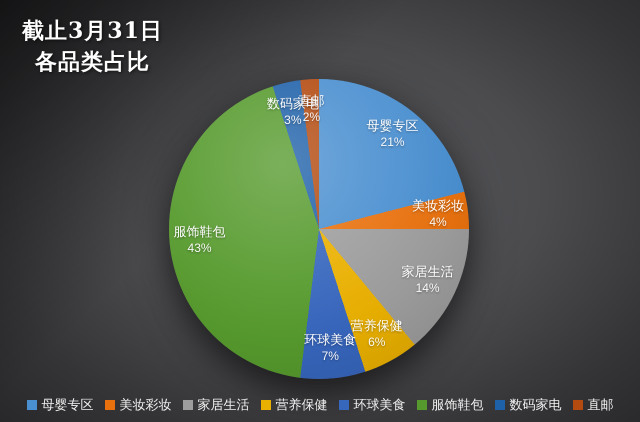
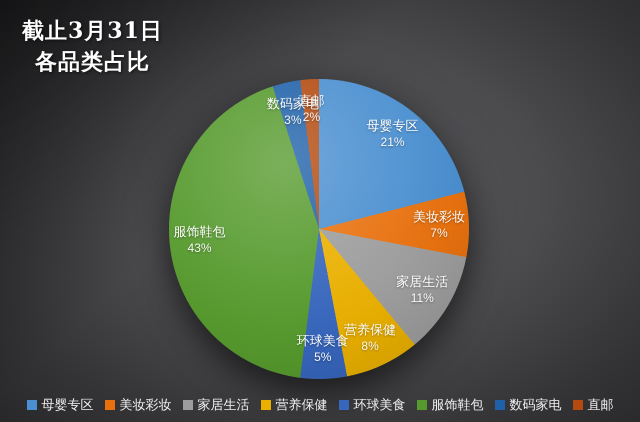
美妆彩妆: 4% -> 7%
家居生活: 14% -> 11%
营养保健: 6% -> 8%
环球美食: 7% -> 5%
